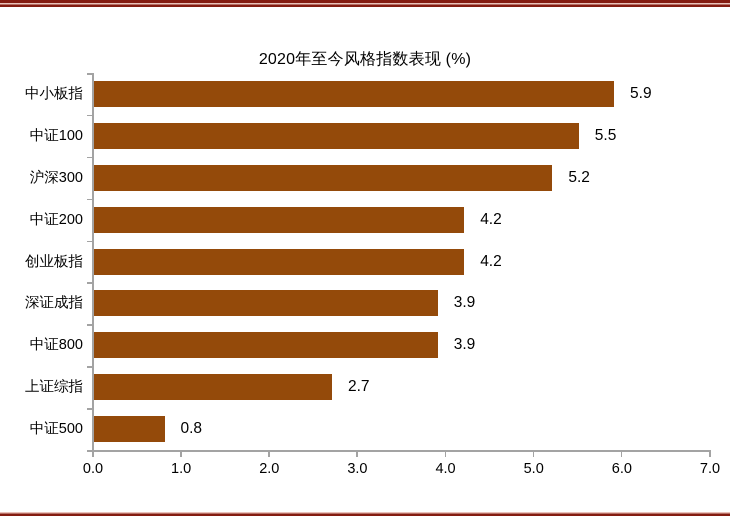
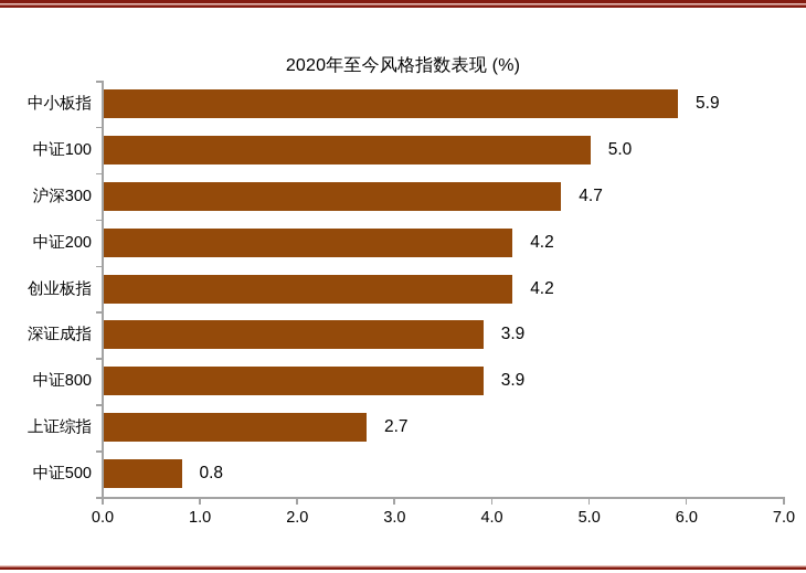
中证100: 5.5 -> 5.0
沪深300: 5.2 -> 4.7
